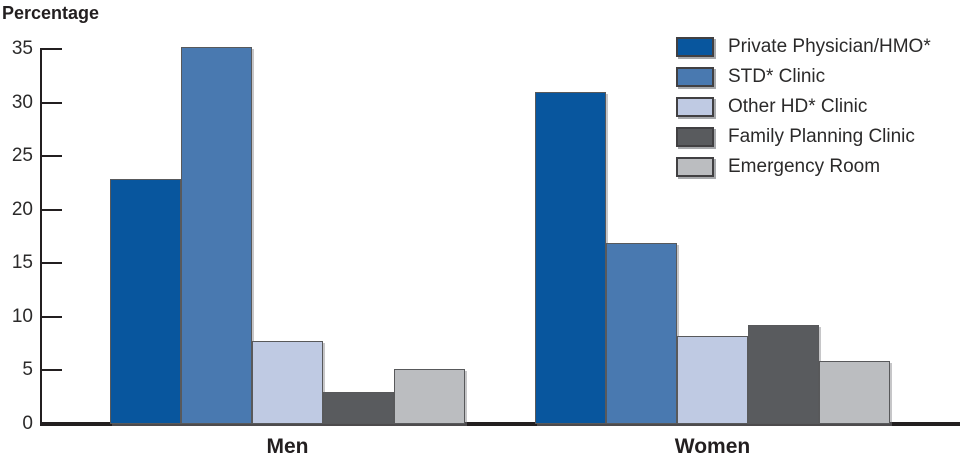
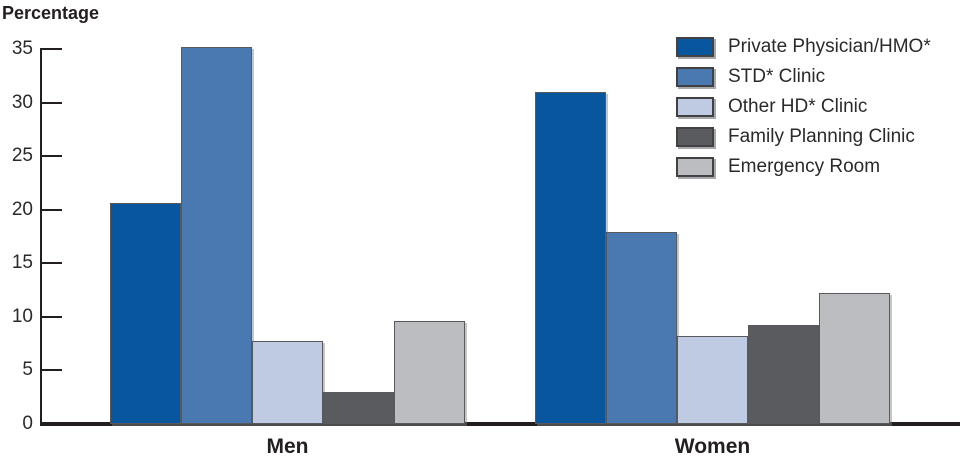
Private Physician/HMO*/Men: 22.9 -> 20.6
Emergency Room/Men: 5.1 -> 9.6
STD* Clinic/Women: 16.9 -> 17.9
Emergency Room/Women: 5.9 -> 12.2
